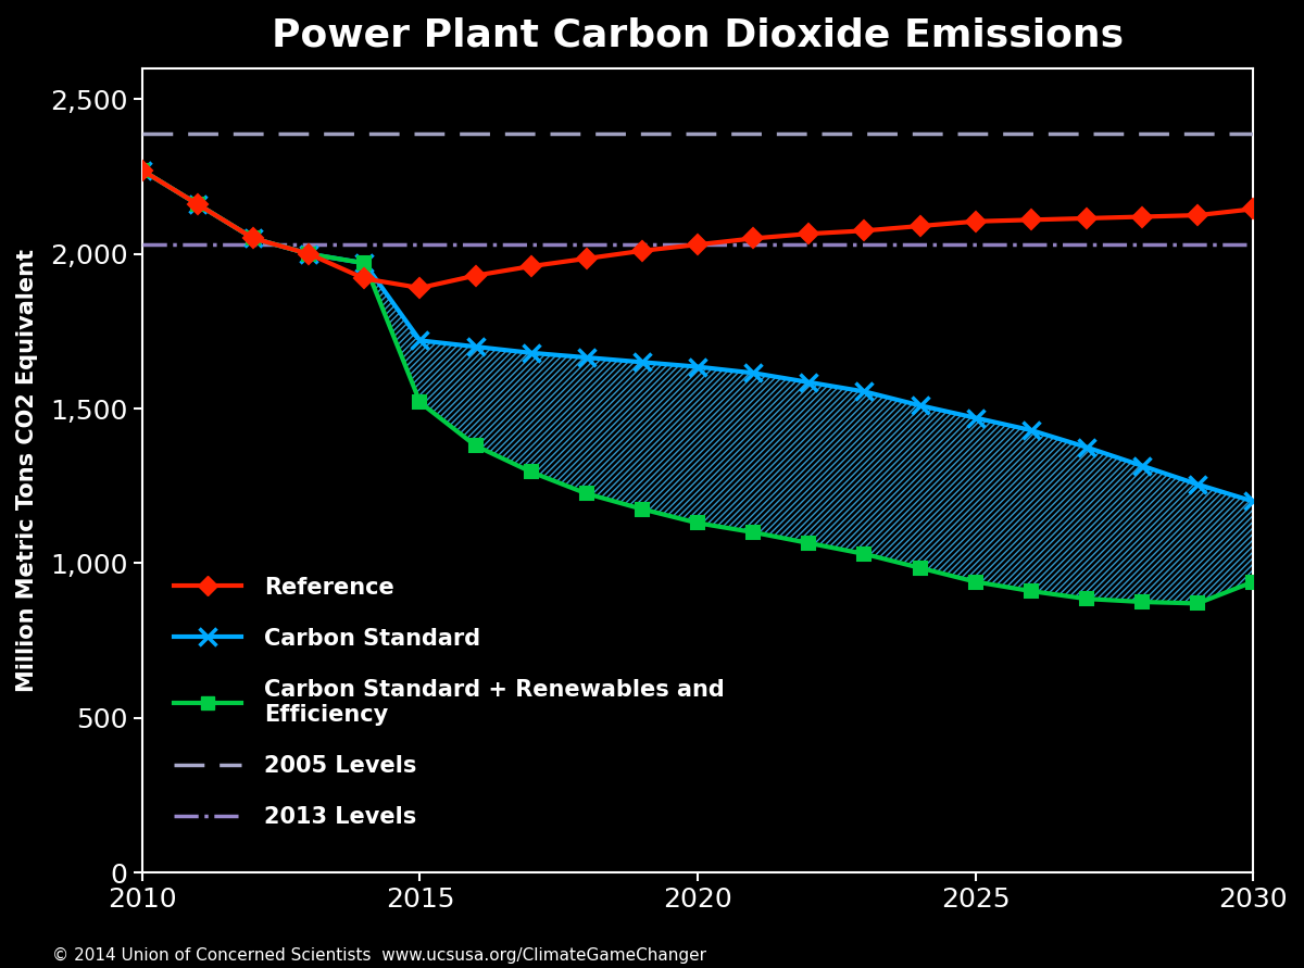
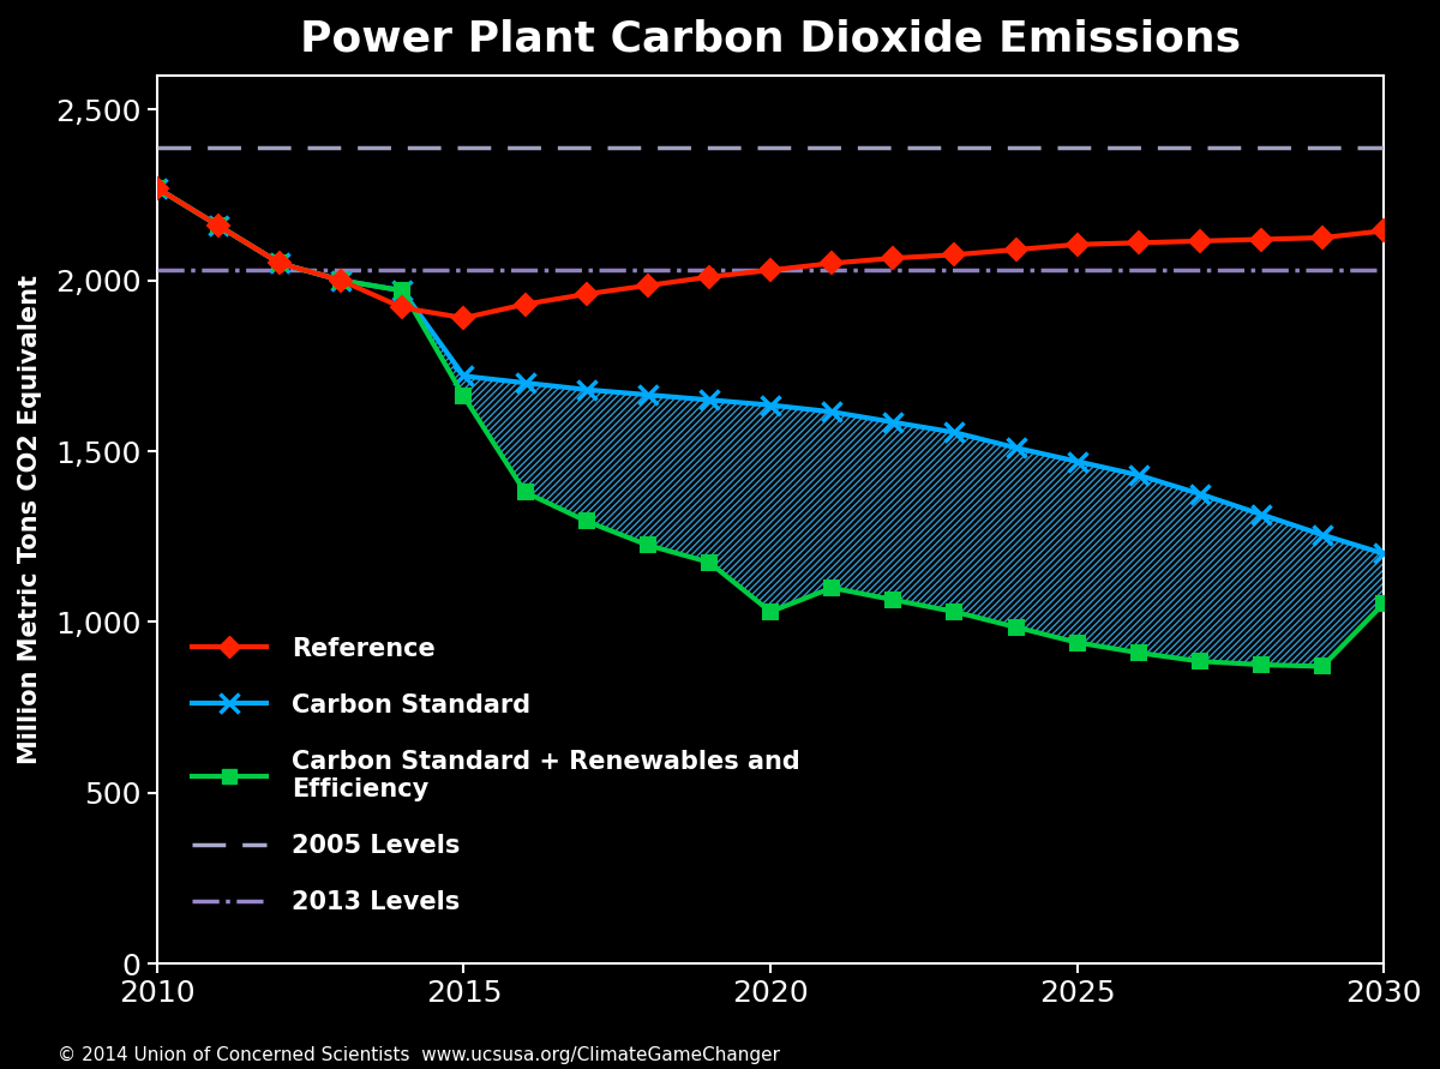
Carbon Standard + Renewables and Efficiency/2015: 1,520 -> 1,660
Carbon Standard + Renewables and Efficiency/2020: 1,130 -> 1,030
Carbon Standard + Renewables and Efficiency/2030: 940 -> 1,055
